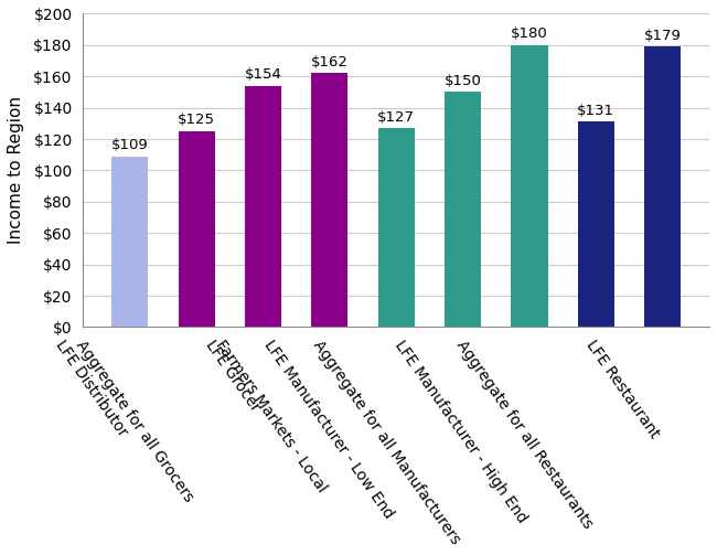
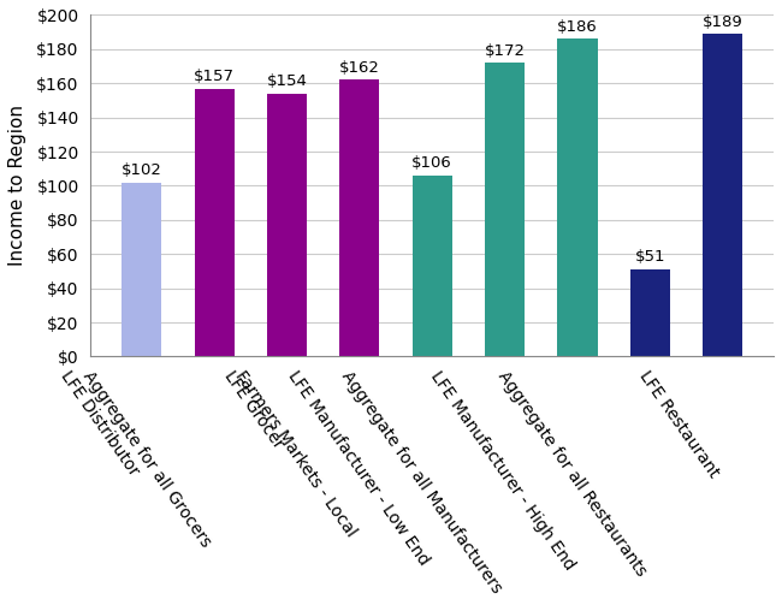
LFE Distributor: $109 -> $102
Aggregate for all Grocers: $125 -> $157
LFE Manufacturer - Low End: $127 -> $106
Aggregate for all Manufacturers: $150 -> $172
LFE Manufacturer - High End: $180 -> $186
Aggregate for all Restaurants: $131 -> $51
LFE Restaurant: $179 -> $189
